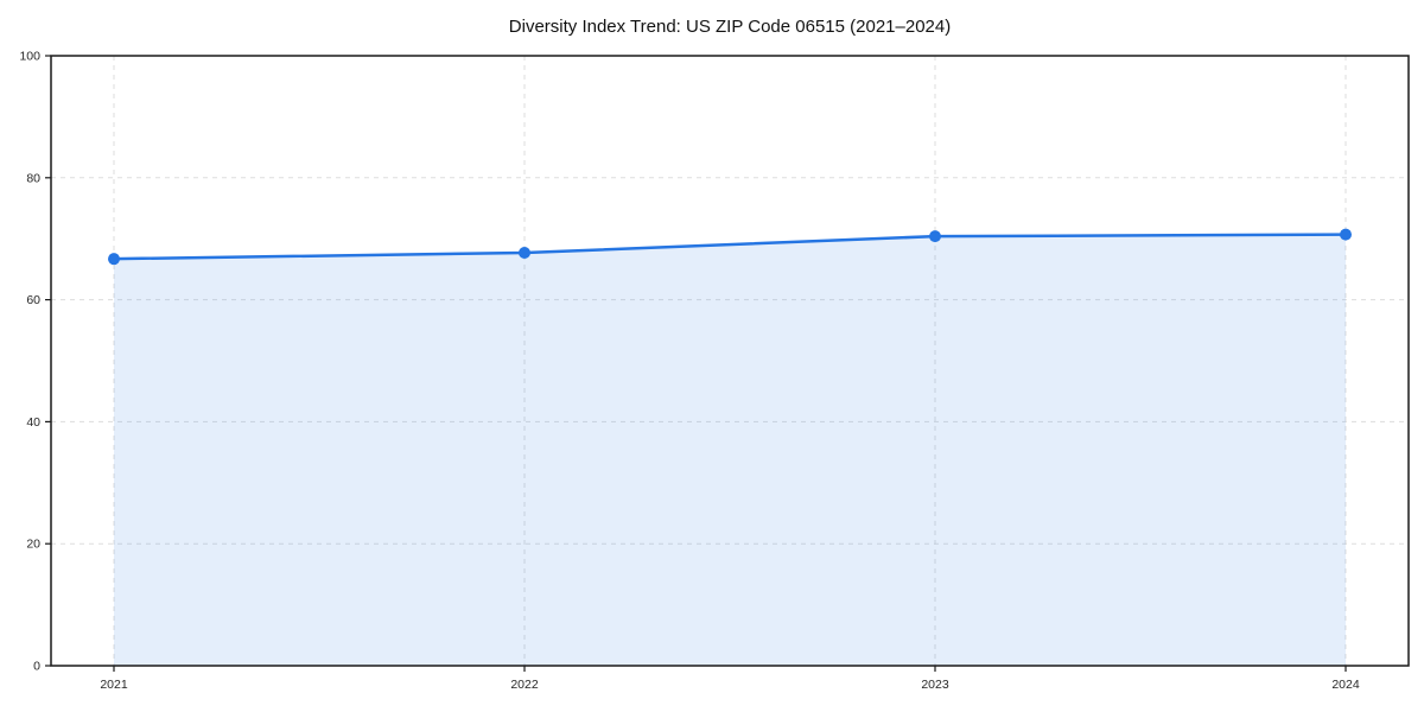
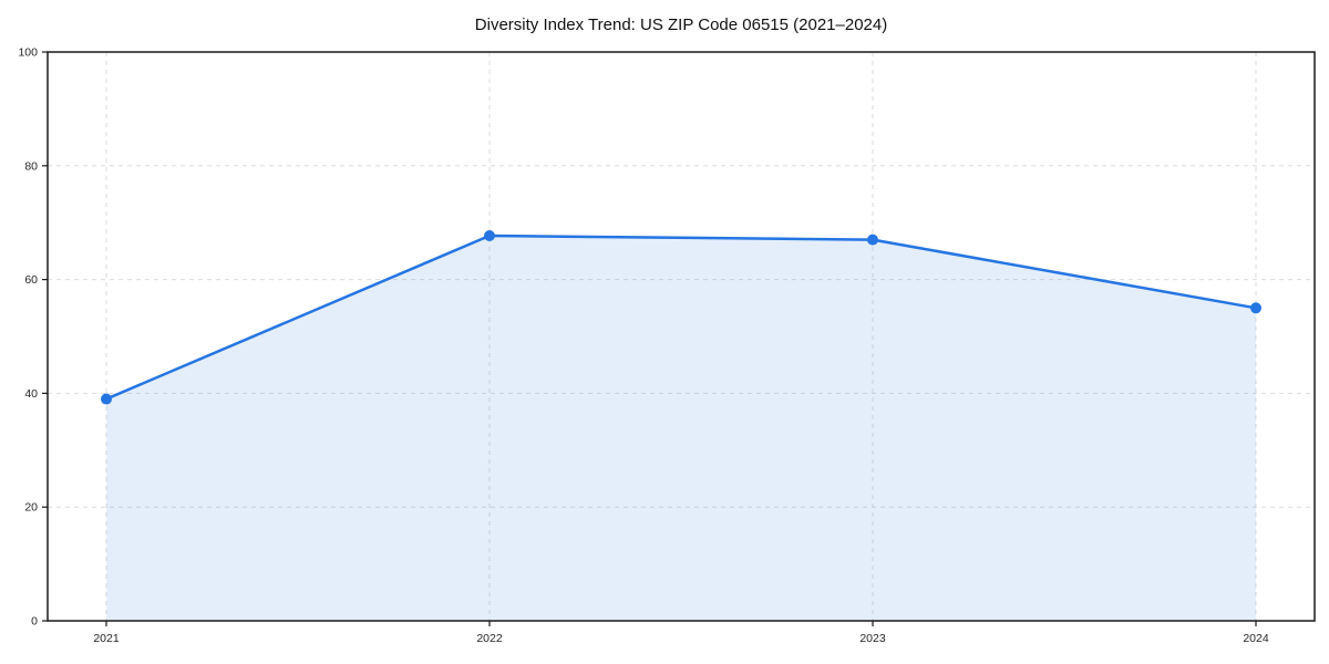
2021: 67 -> 39
2023: 70 -> 67
2024: 71 -> 55
